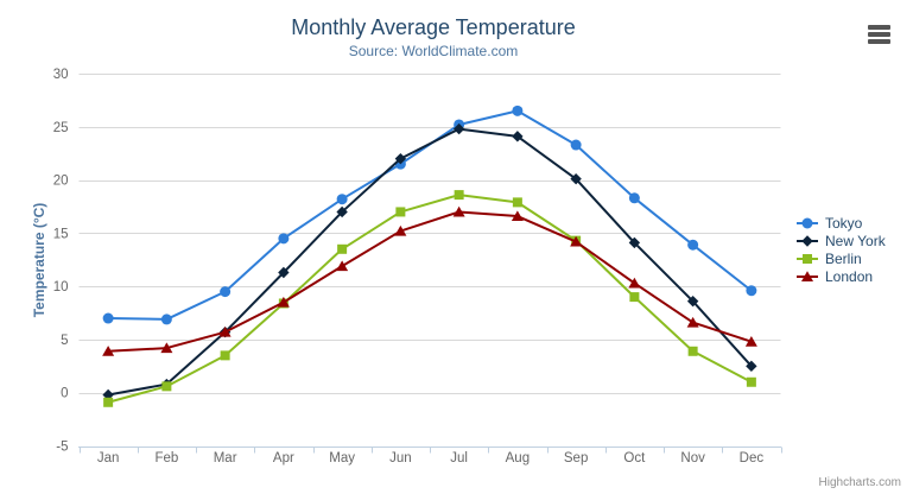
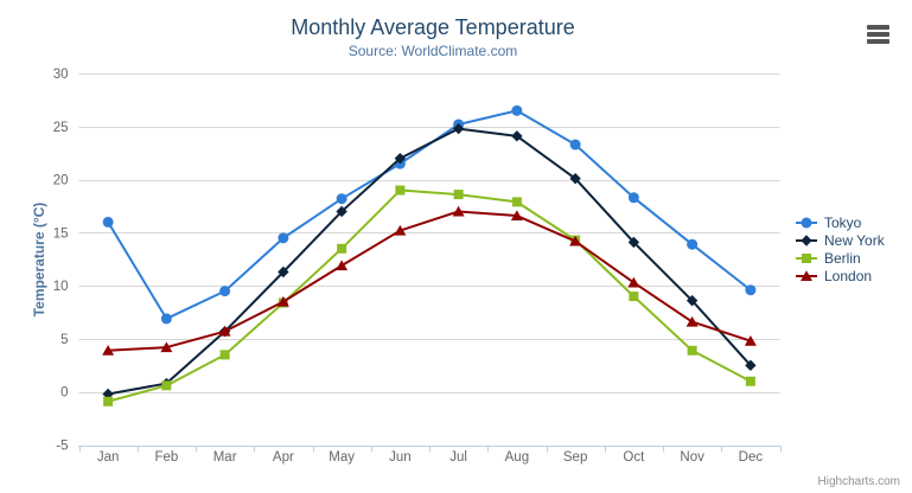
Tokyo/Jan: 7 -> 16
Berlin/Jun: 17 -> 19
